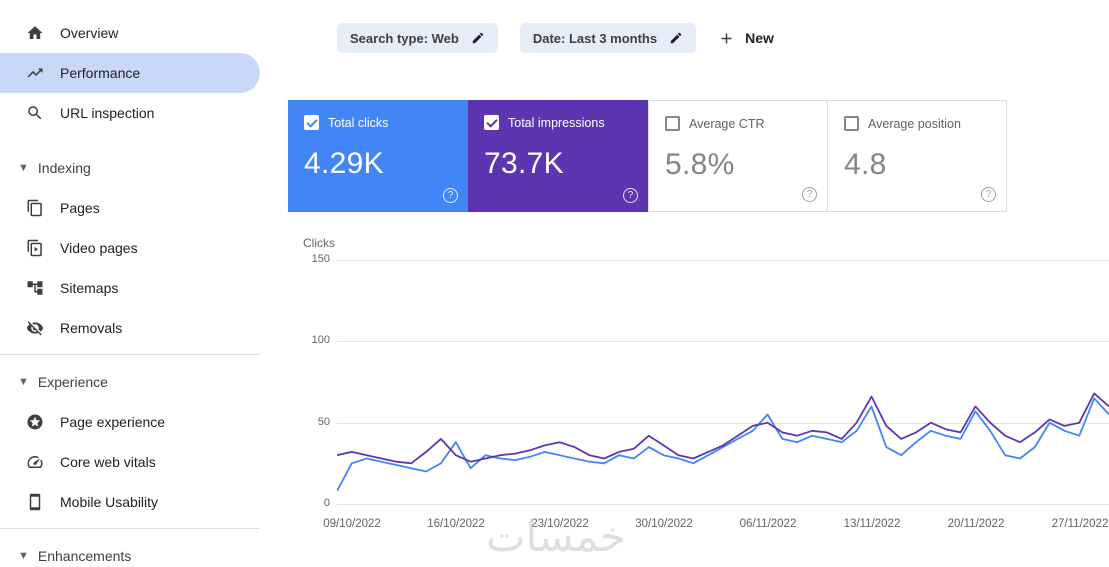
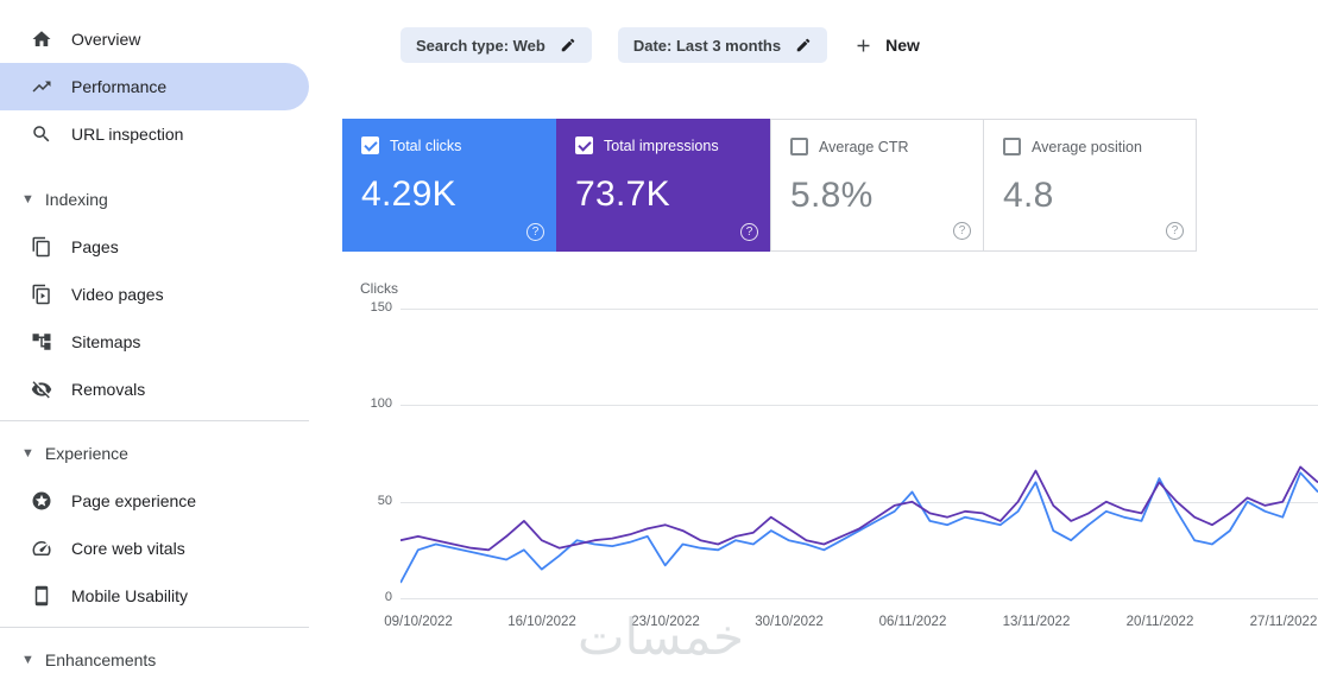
Total clicks/16/10/2022: 38 -> 15
Total clicks/23/10/2022: 30 -> 17
Total clicks/20/11/2022: 57 -> 62
